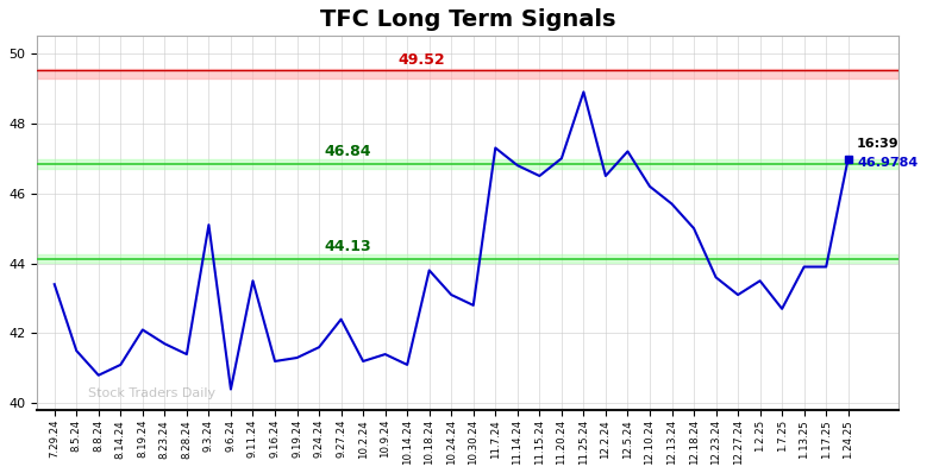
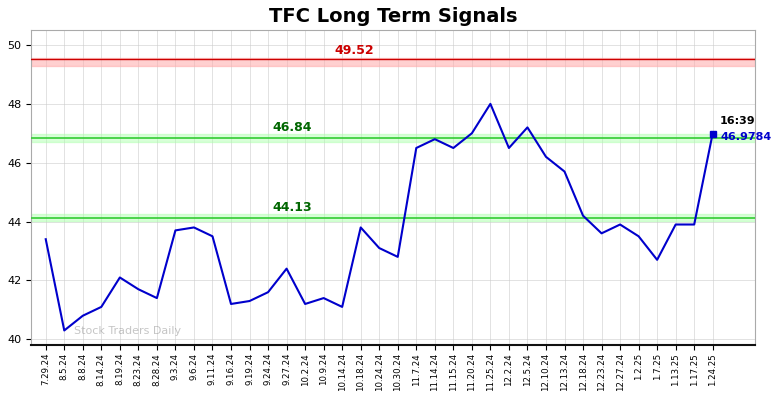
8.5.24: 41.5 -> 40.3
9.3.24: 45.1 -> 43.7
9.6.24: 40.4 -> 43.8
11.7.24: 47.3 -> 46.5
11.25.24: 48.9 -> 48.0
12.18.24: 45.0 -> 44.2
12.27.24: 43.1 -> 43.9
